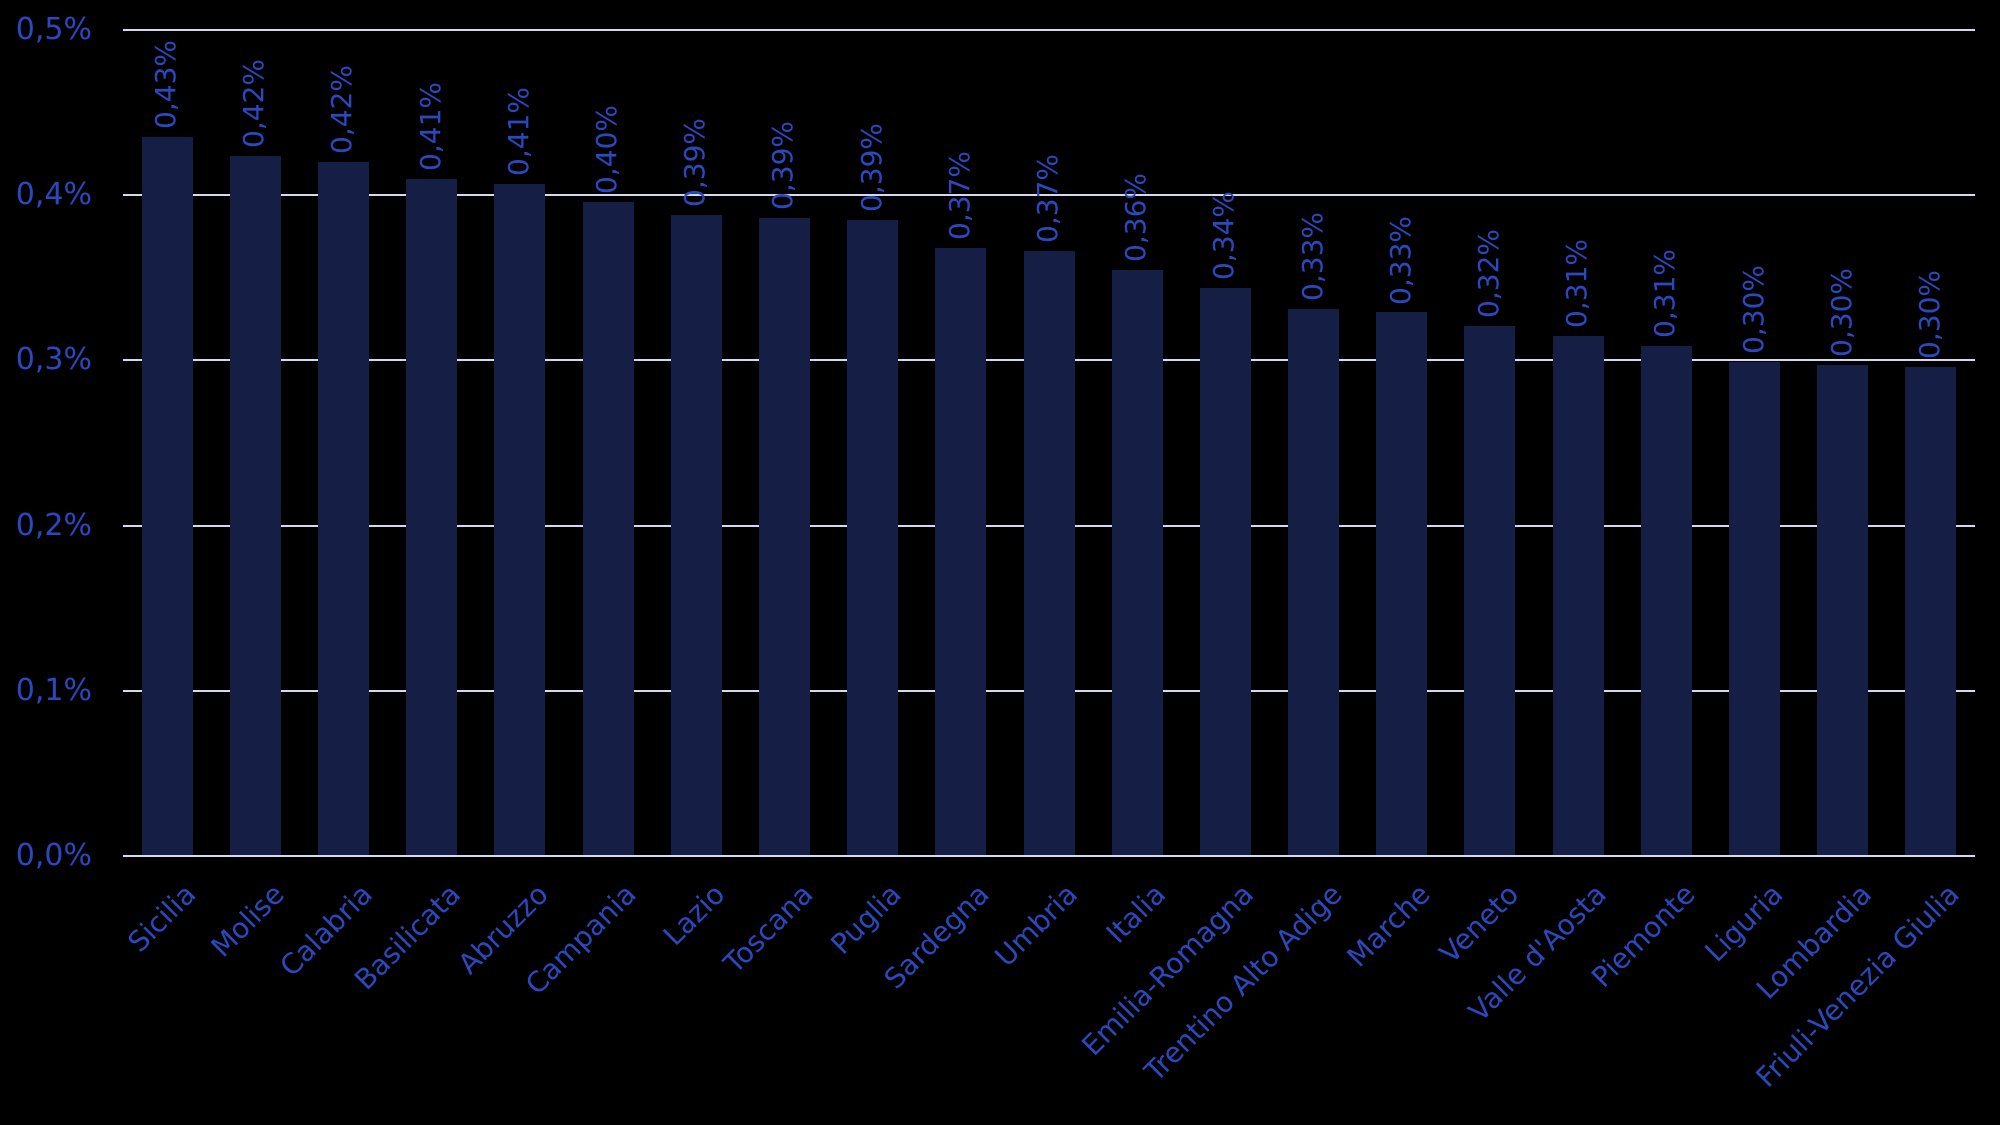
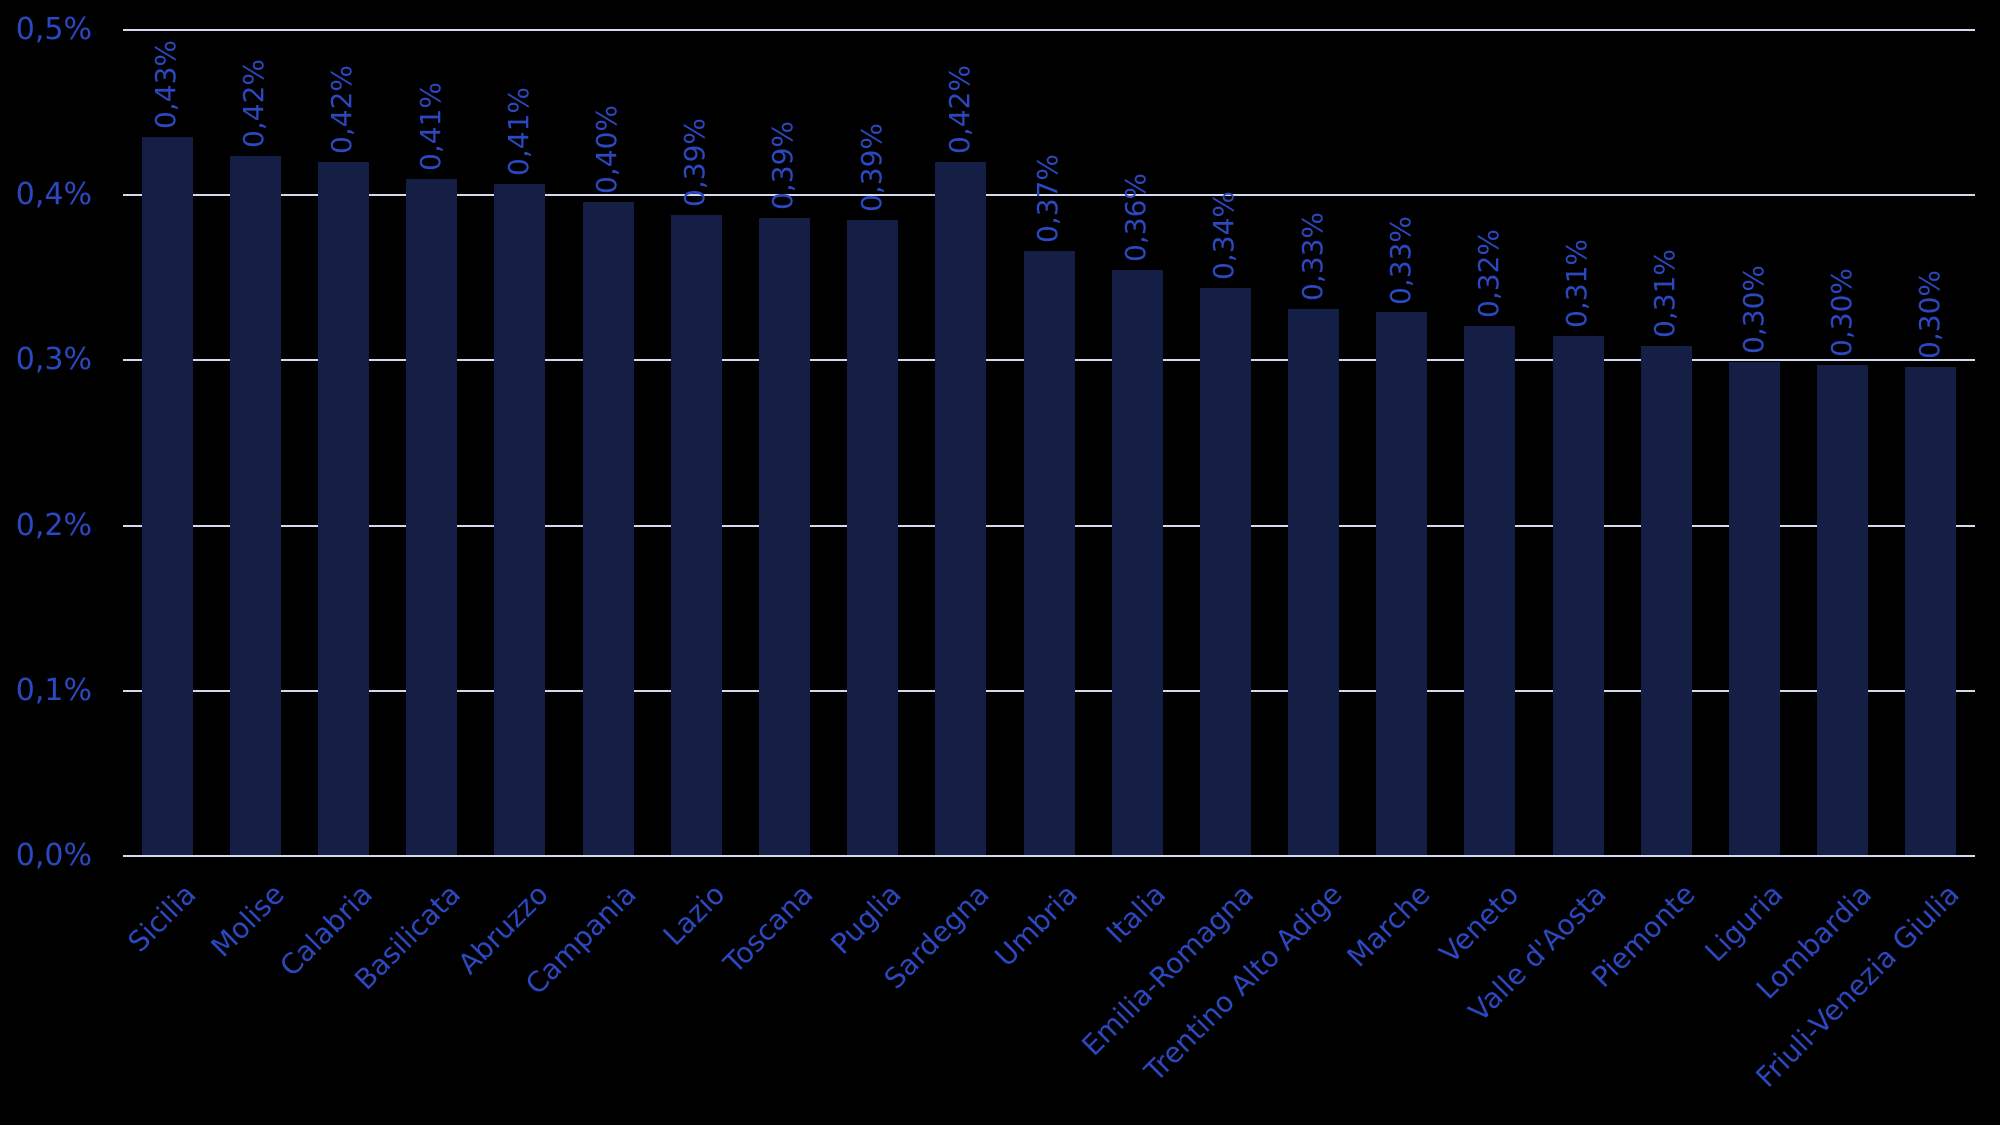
Sardegna: 0,37% -> 0,42%
